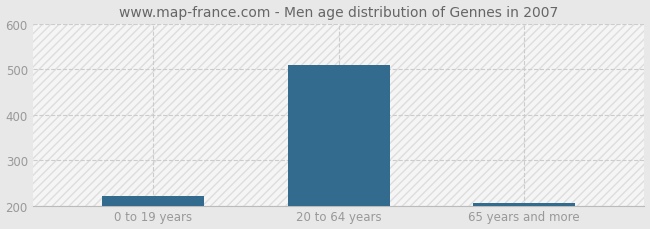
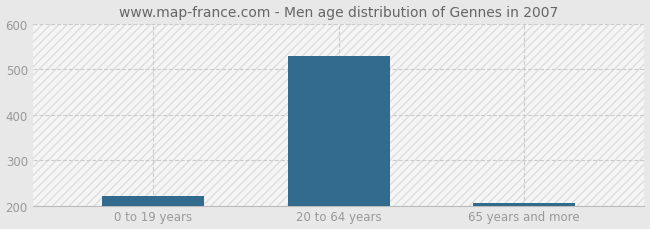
20 to 64 years: 510 -> 530
